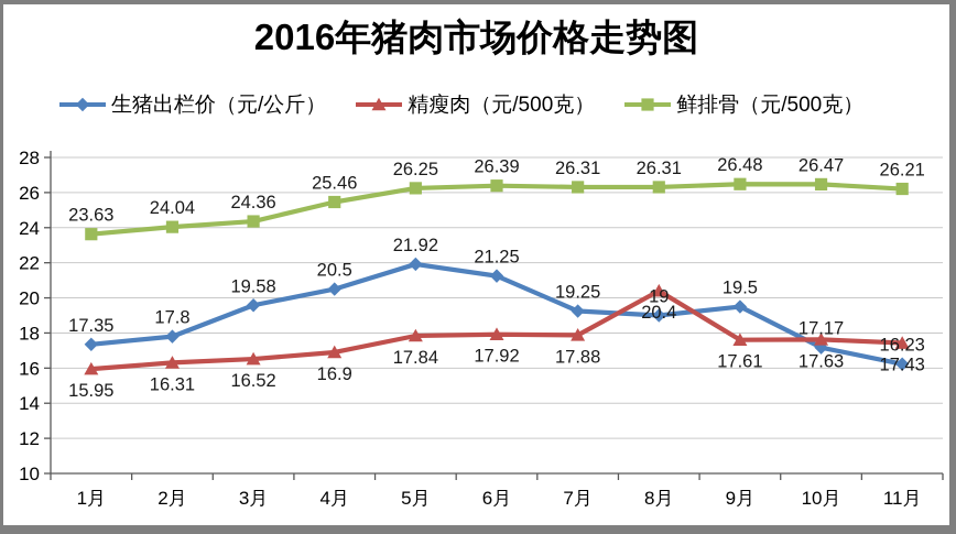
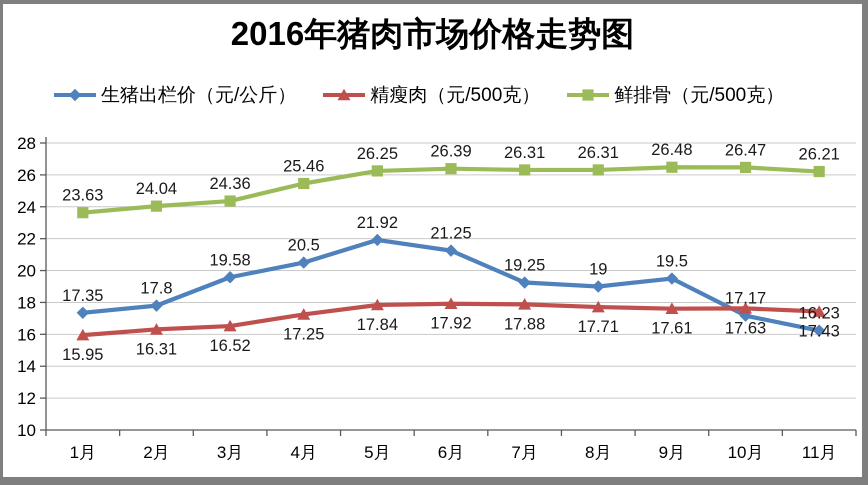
精瘦肉（元/500克）/4月: 16.9 -> 17.25
精瘦肉（元/500克）/8月: 20.4 -> 17.71
